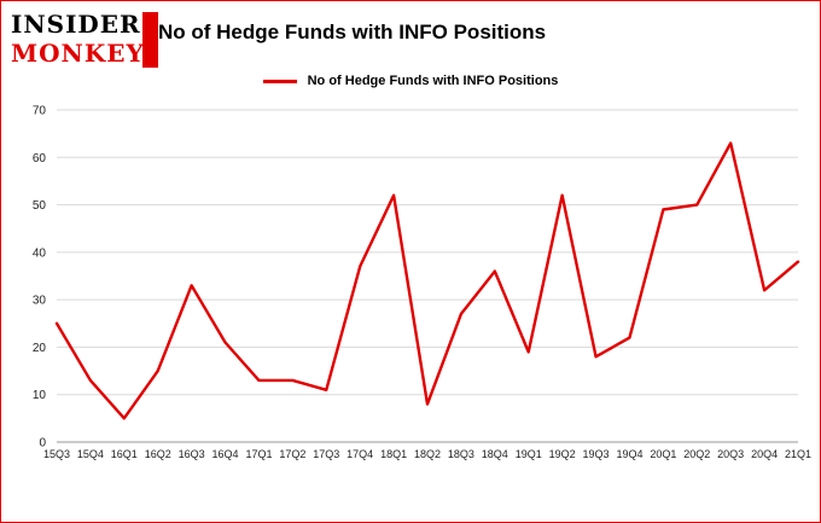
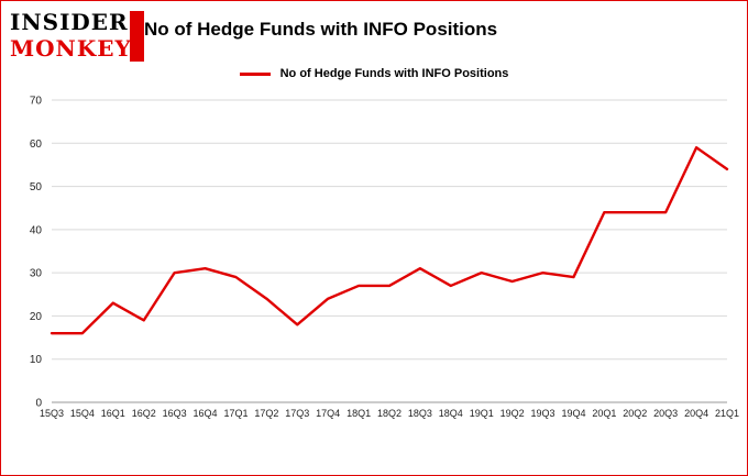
15Q3: 25 -> 16
15Q4: 13 -> 16
16Q1: 5 -> 23
16Q2: 15 -> 19
16Q3: 33 -> 30
16Q4: 21 -> 31
17Q1: 13 -> 29
17Q2: 13 -> 24
17Q3: 11 -> 18
17Q4: 37 -> 24
18Q1: 52 -> 27
18Q2: 8 -> 27
18Q3: 27 -> 31
18Q4: 36 -> 27
19Q1: 19 -> 30
19Q2: 52 -> 28
19Q3: 18 -> 30
19Q4: 22 -> 29
20Q1: 49 -> 44
20Q2: 50 -> 44
20Q3: 63 -> 44
20Q4: 32 -> 59
21Q1: 38 -> 54
